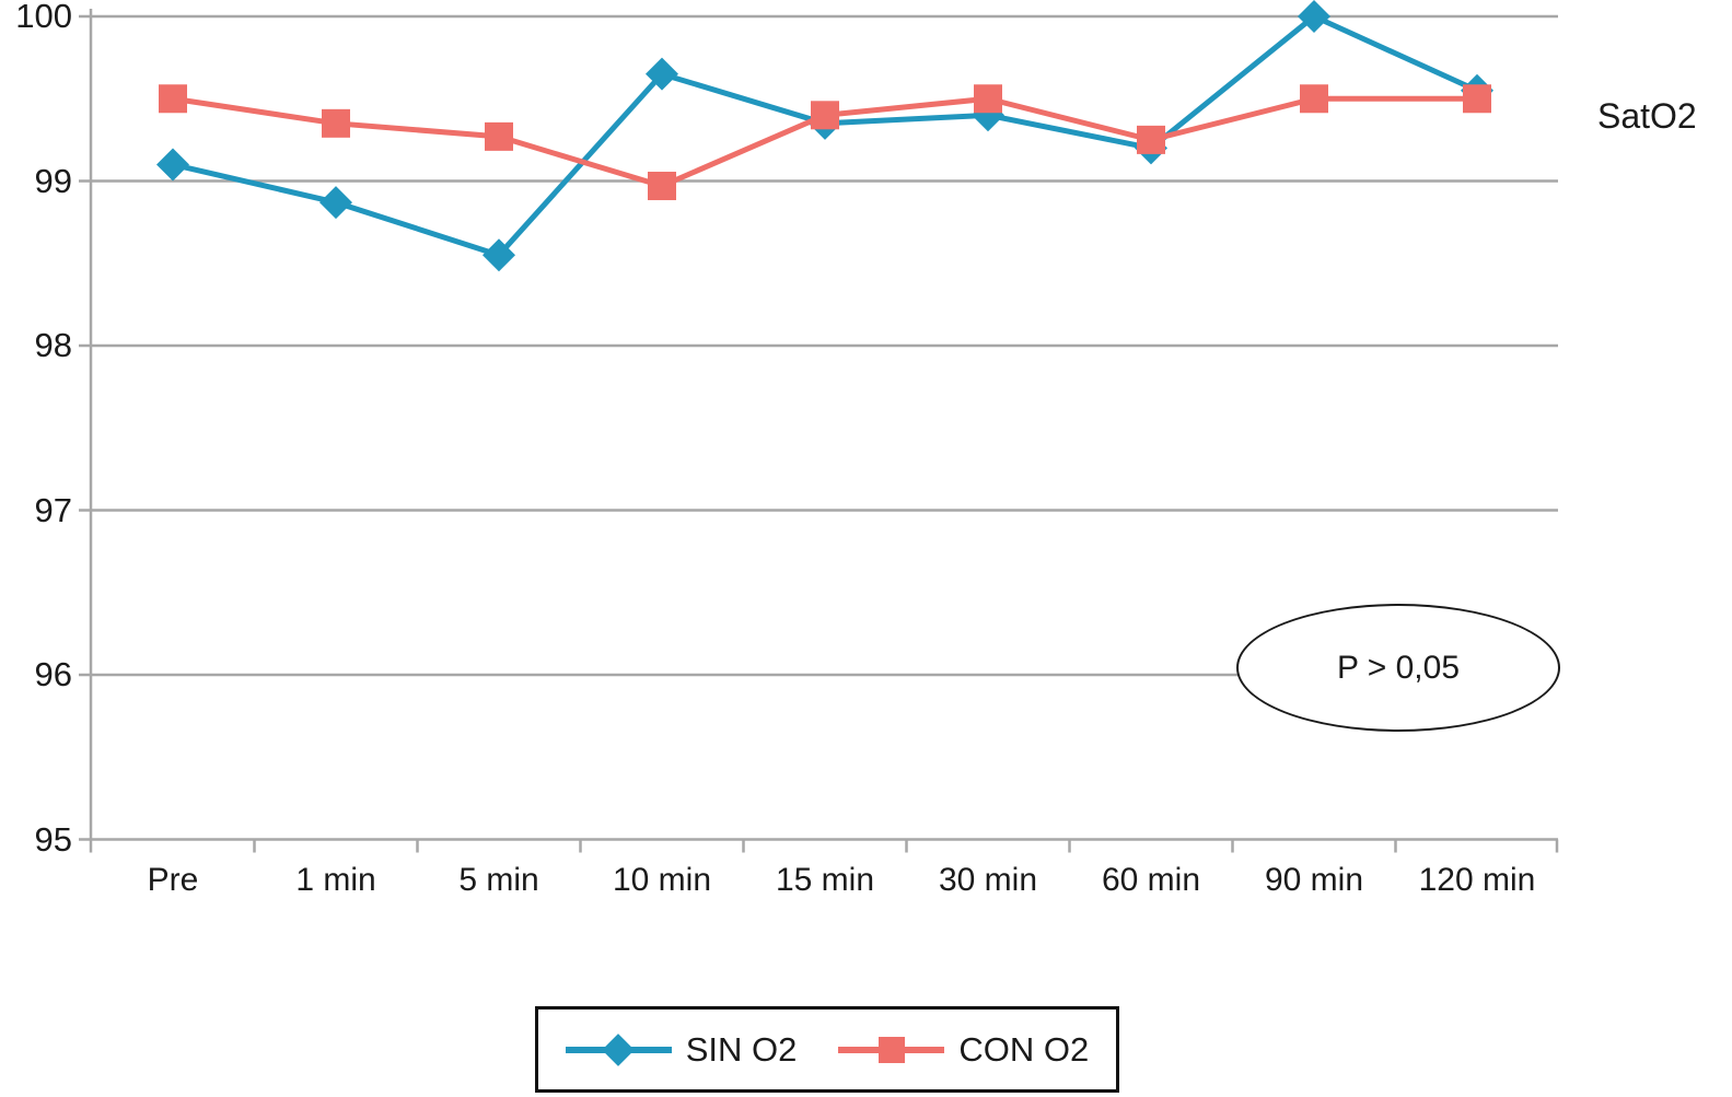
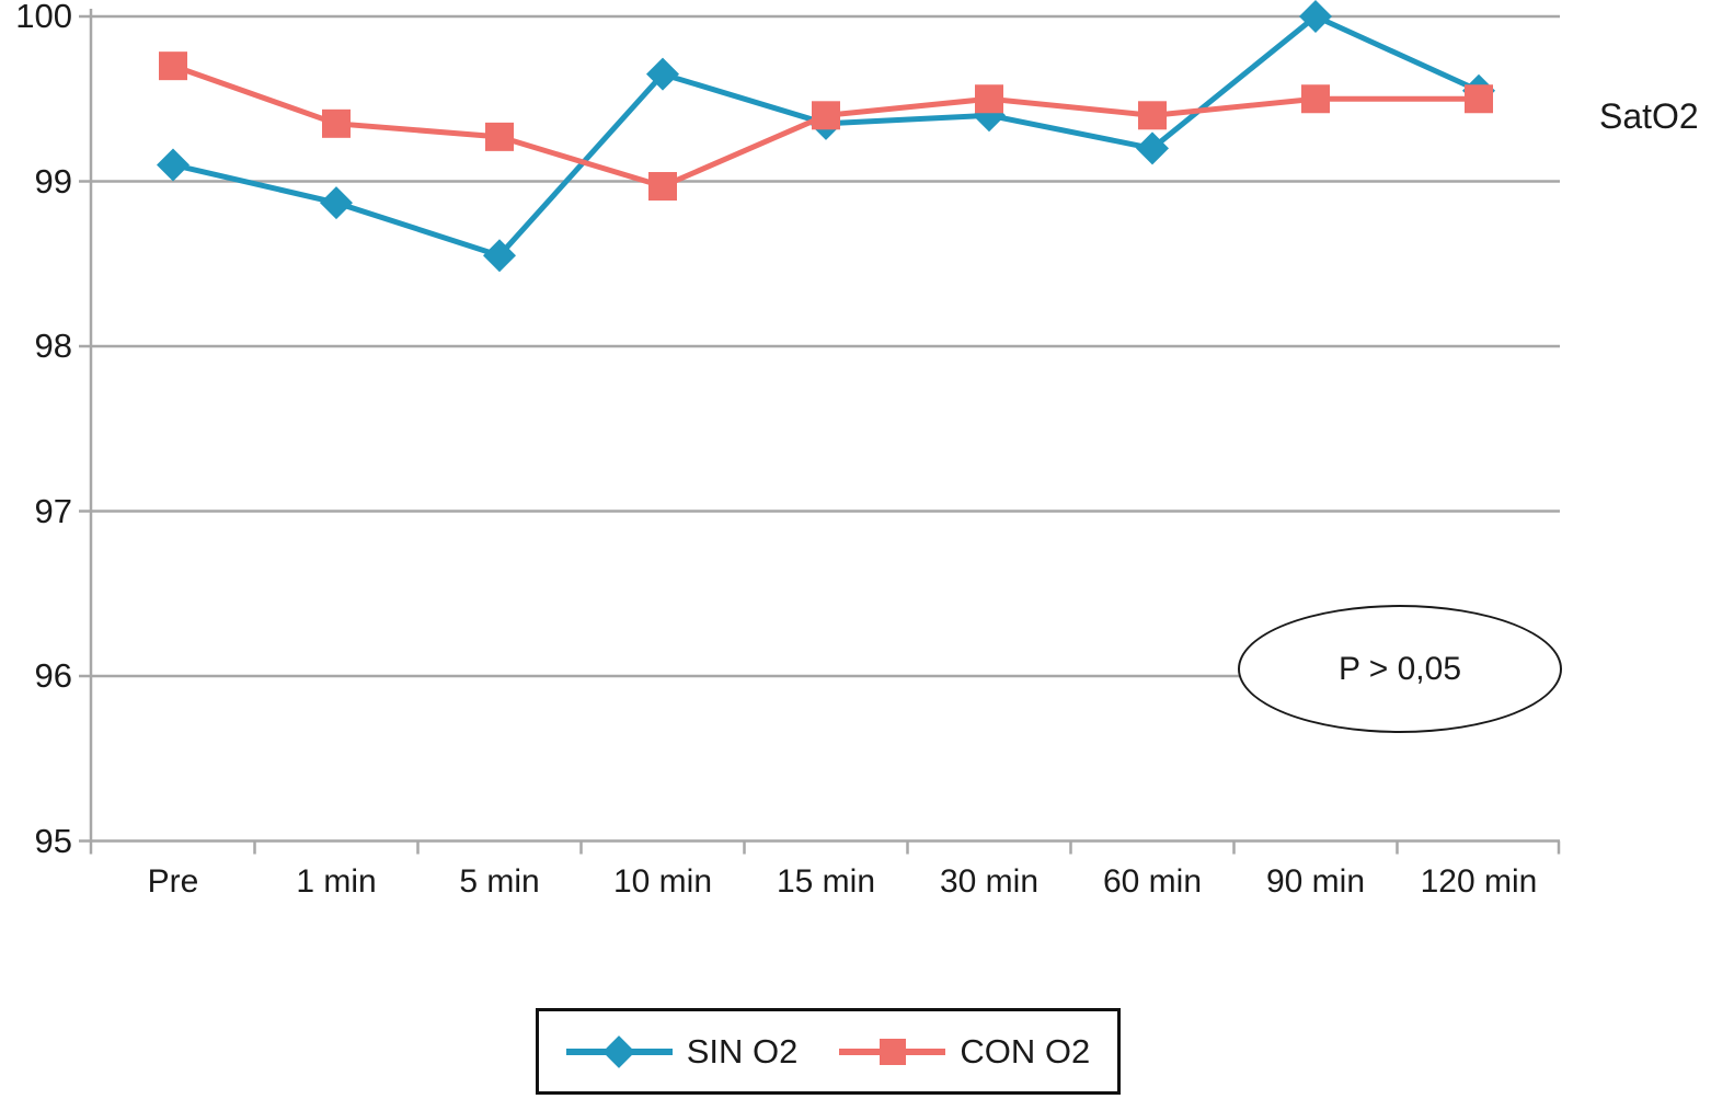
CON O2/Pre: 99.50 -> 99.70
CON O2/60 min: 99.25 -> 99.40
